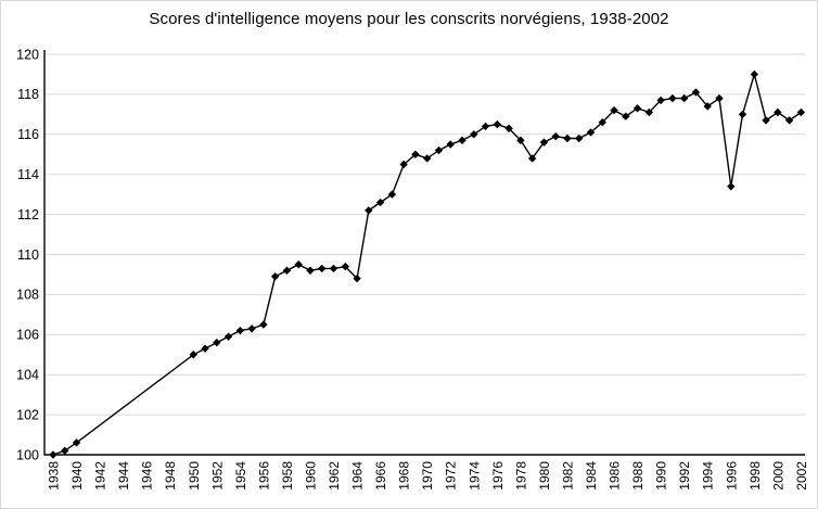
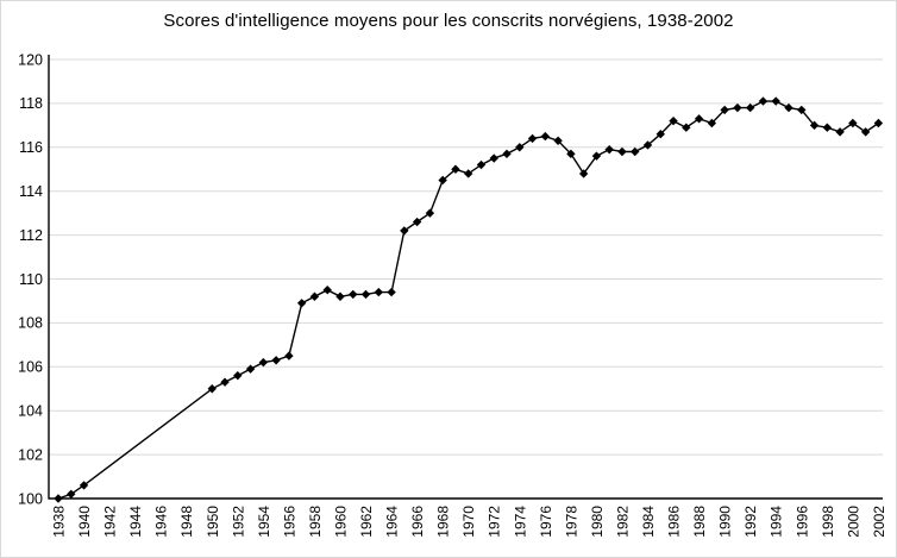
1964: 108.8 -> 109.4
1994: 117.4 -> 118.1
1996: 113.4 -> 117.7
1998: 119.0 -> 116.9
